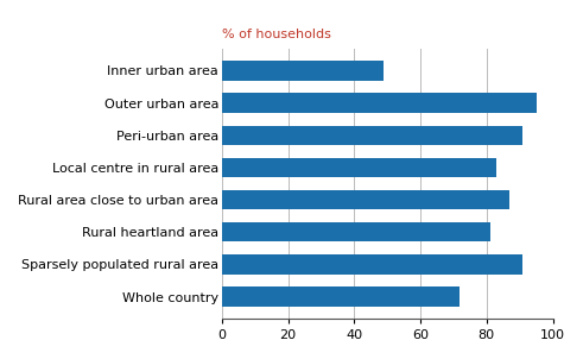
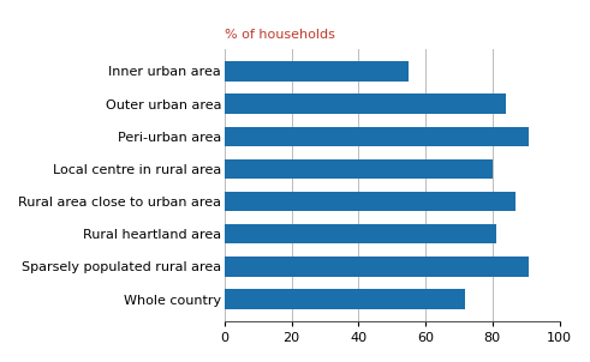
Inner urban area: 49 -> 55
Outer urban area: 95 -> 84
Local centre in rural area: 83 -> 80
